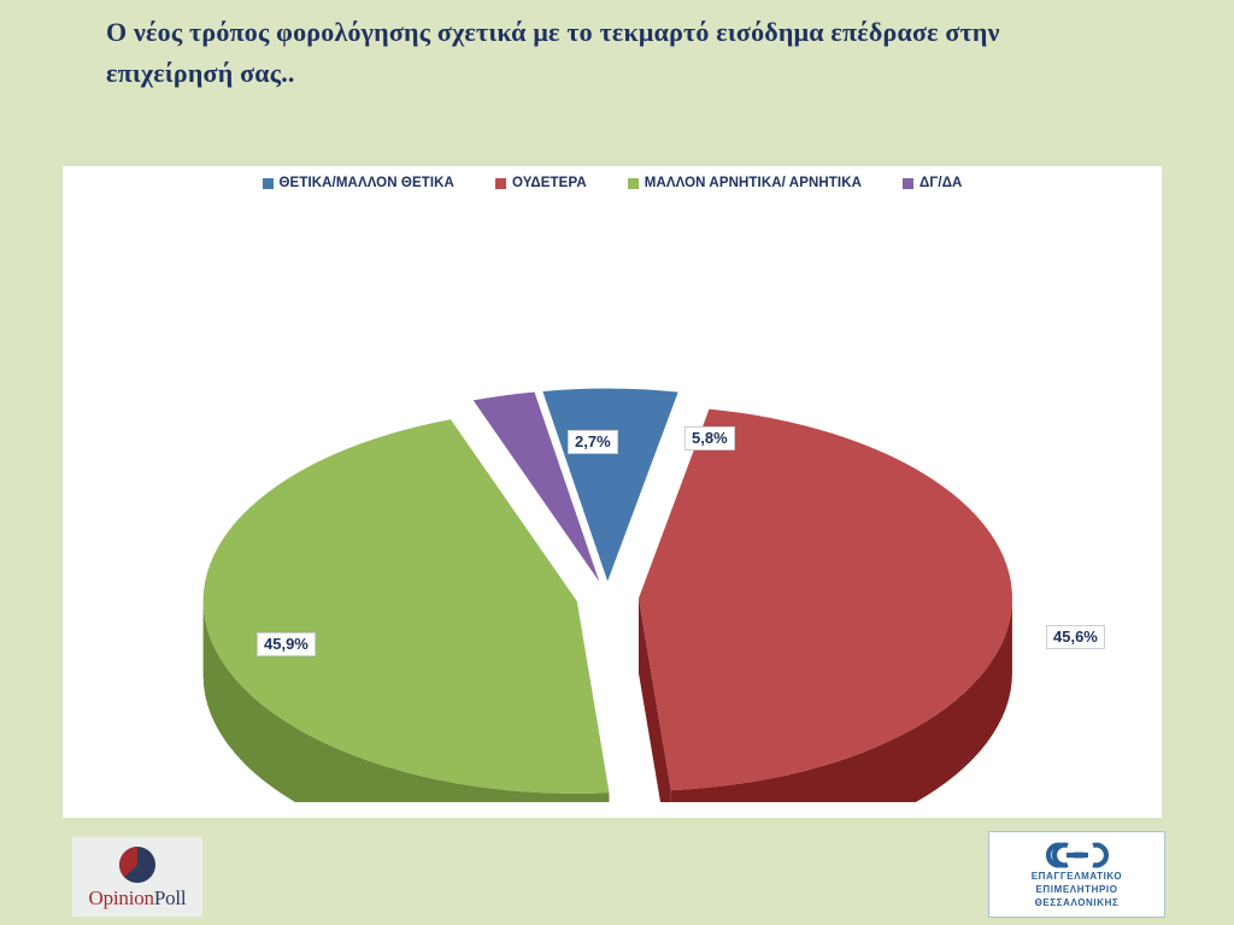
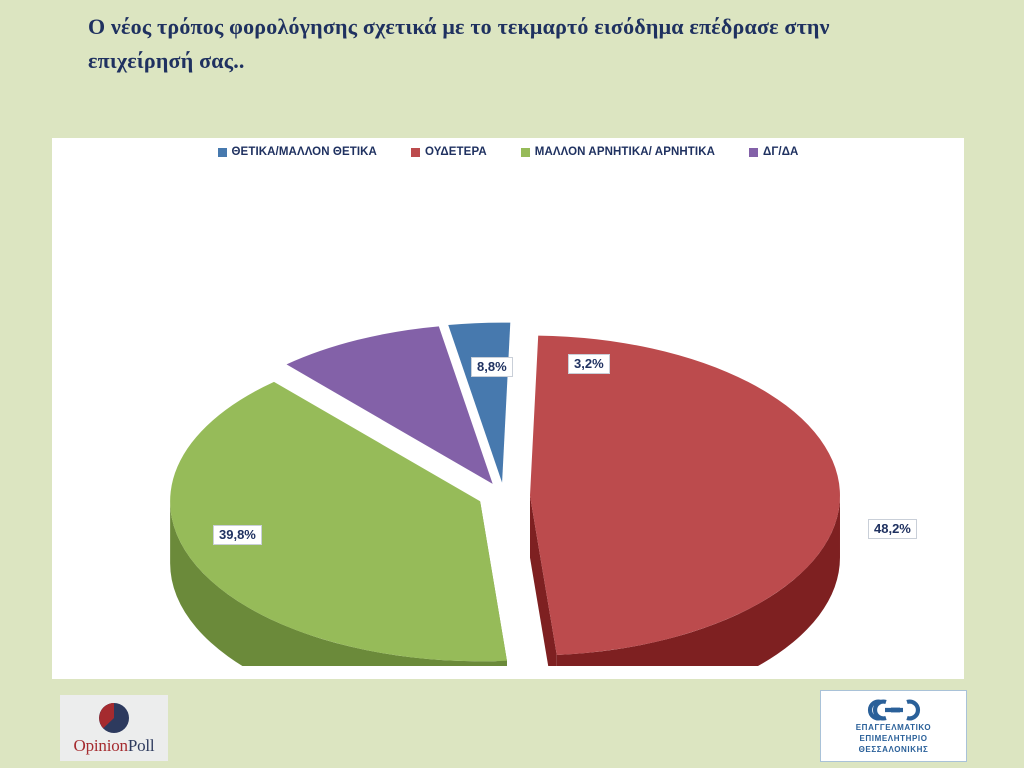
ΘΕΤΙΚΑ/ΜΑΛΛΟΝ ΘΕΤΙΚΑ: 5,8% -> 3,2%
ΟΥΔΕΤΕΡΑ: 45,6% -> 48,2%
ΜΑΛΛΟΝ ΑΡΝΗΤΙΚΑ/ ΑΡΝΗΤΙΚΑ: 45,9% -> 39,8%
ΔΓ/ΔΑ: 2,7% -> 8,8%
